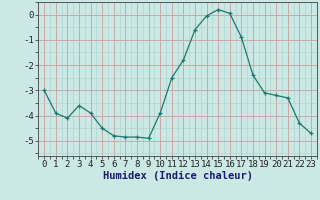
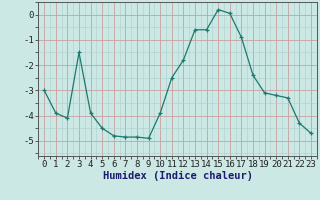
3: -3.60 -> -1.50
14: -0.05 -> -0.60
